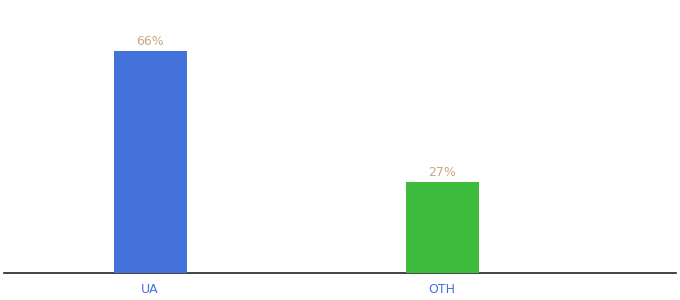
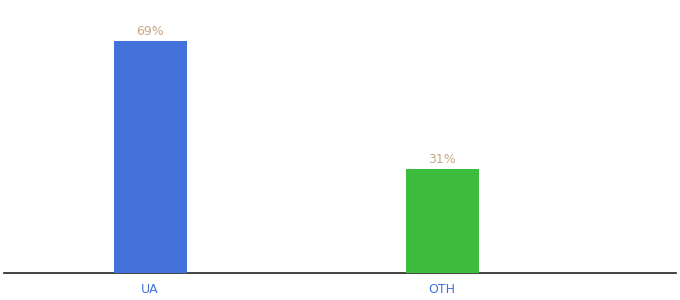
UA: 66% -> 69%
OTH: 27% -> 31%
